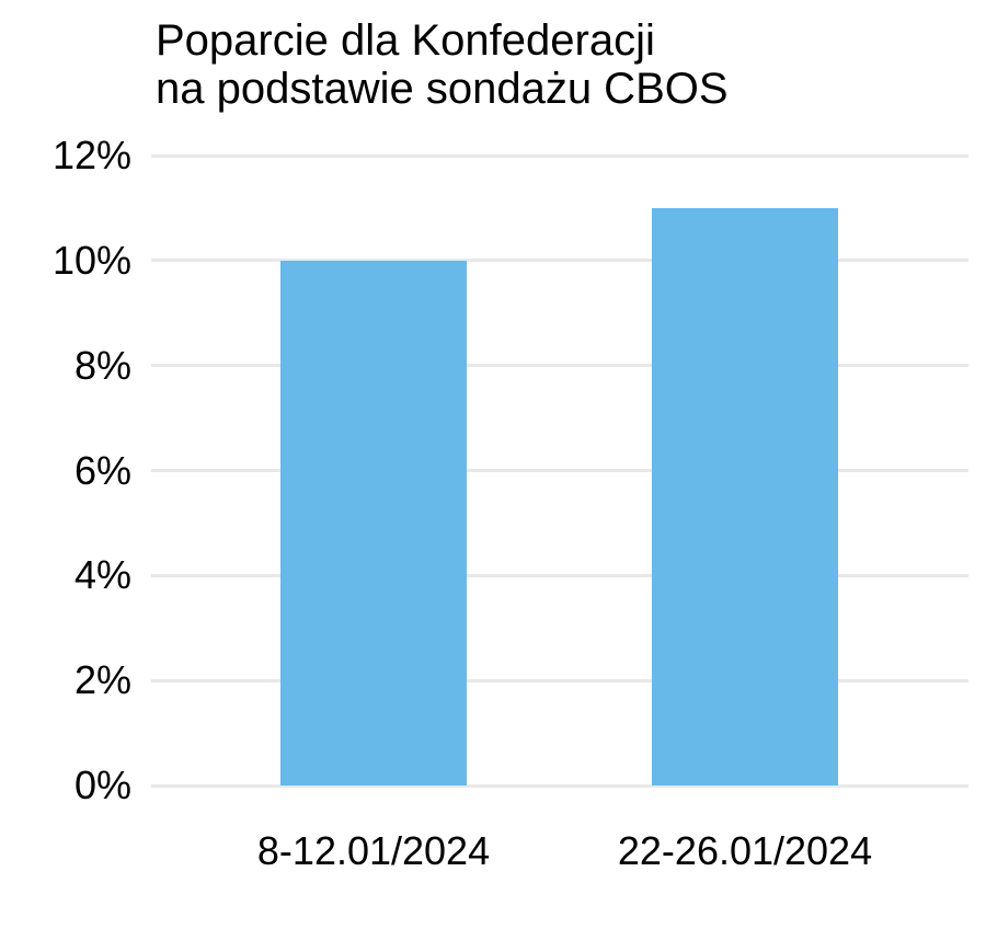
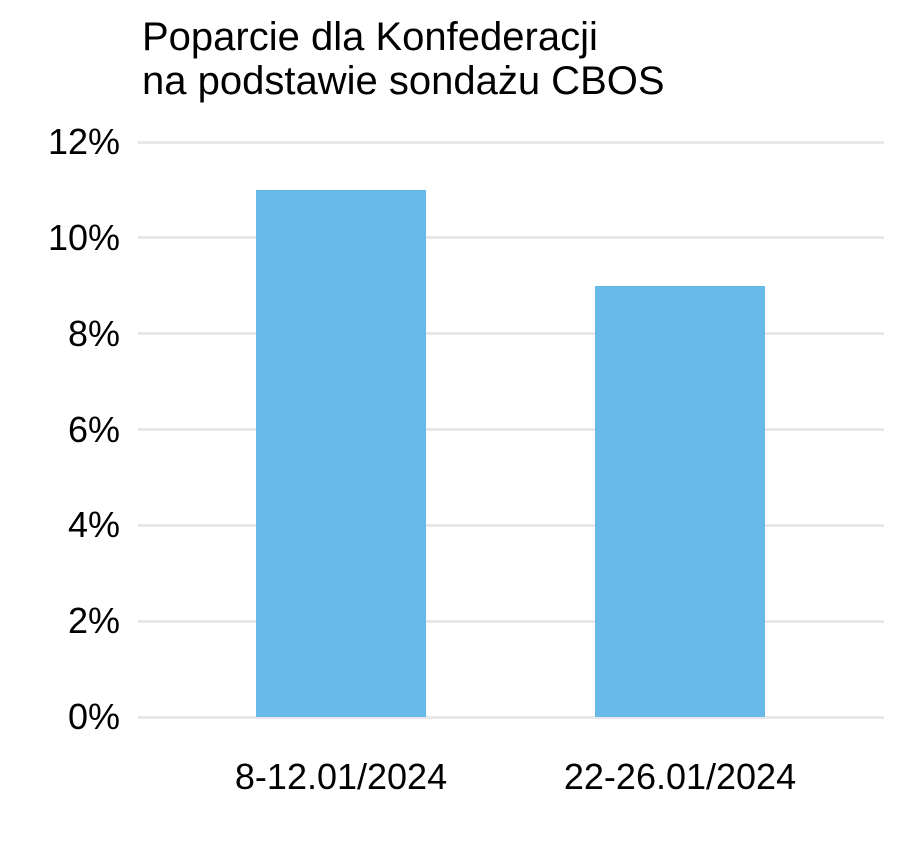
8-12.01/2024: 10% -> 11%
22-26.01/2024: 11% -> 9%
